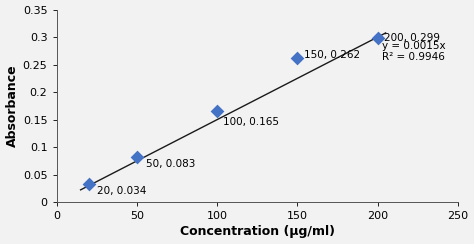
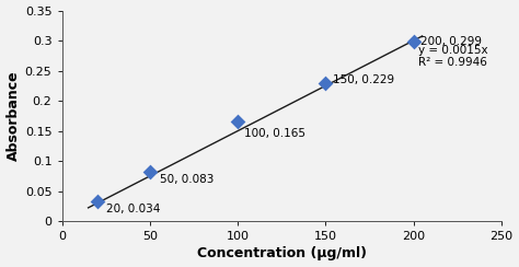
150: 0.262 -> 0.229
